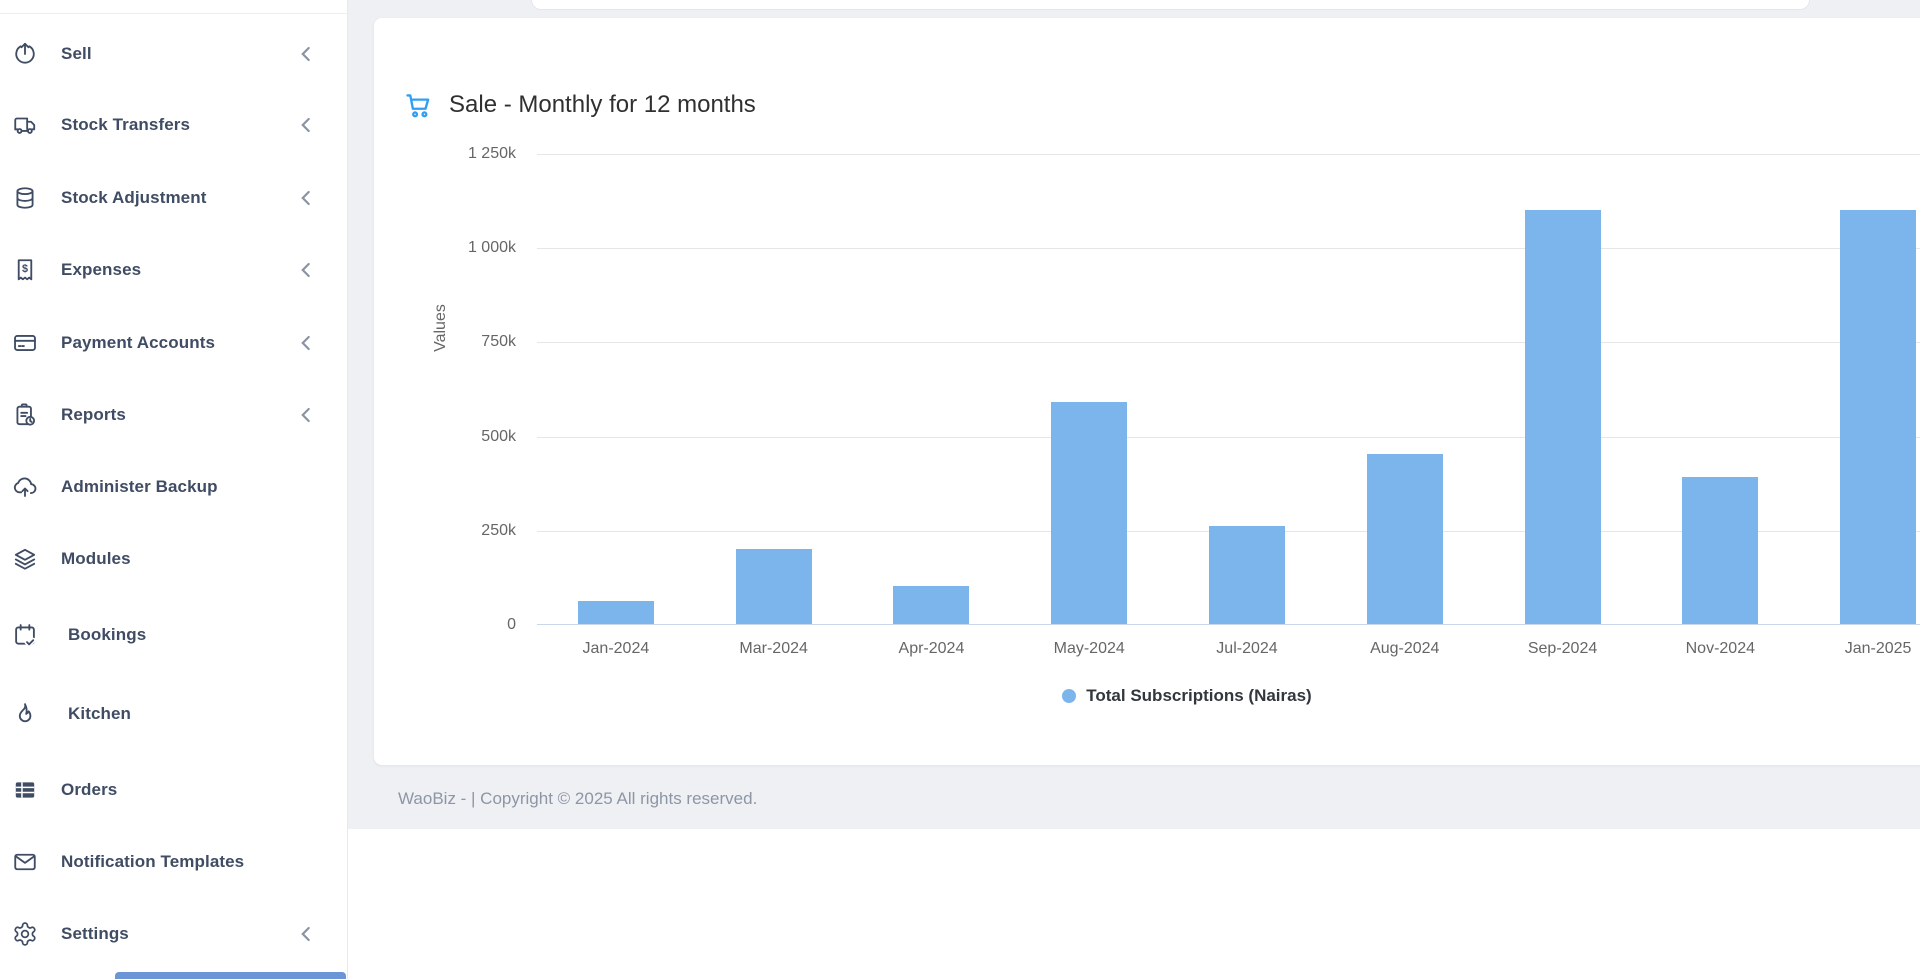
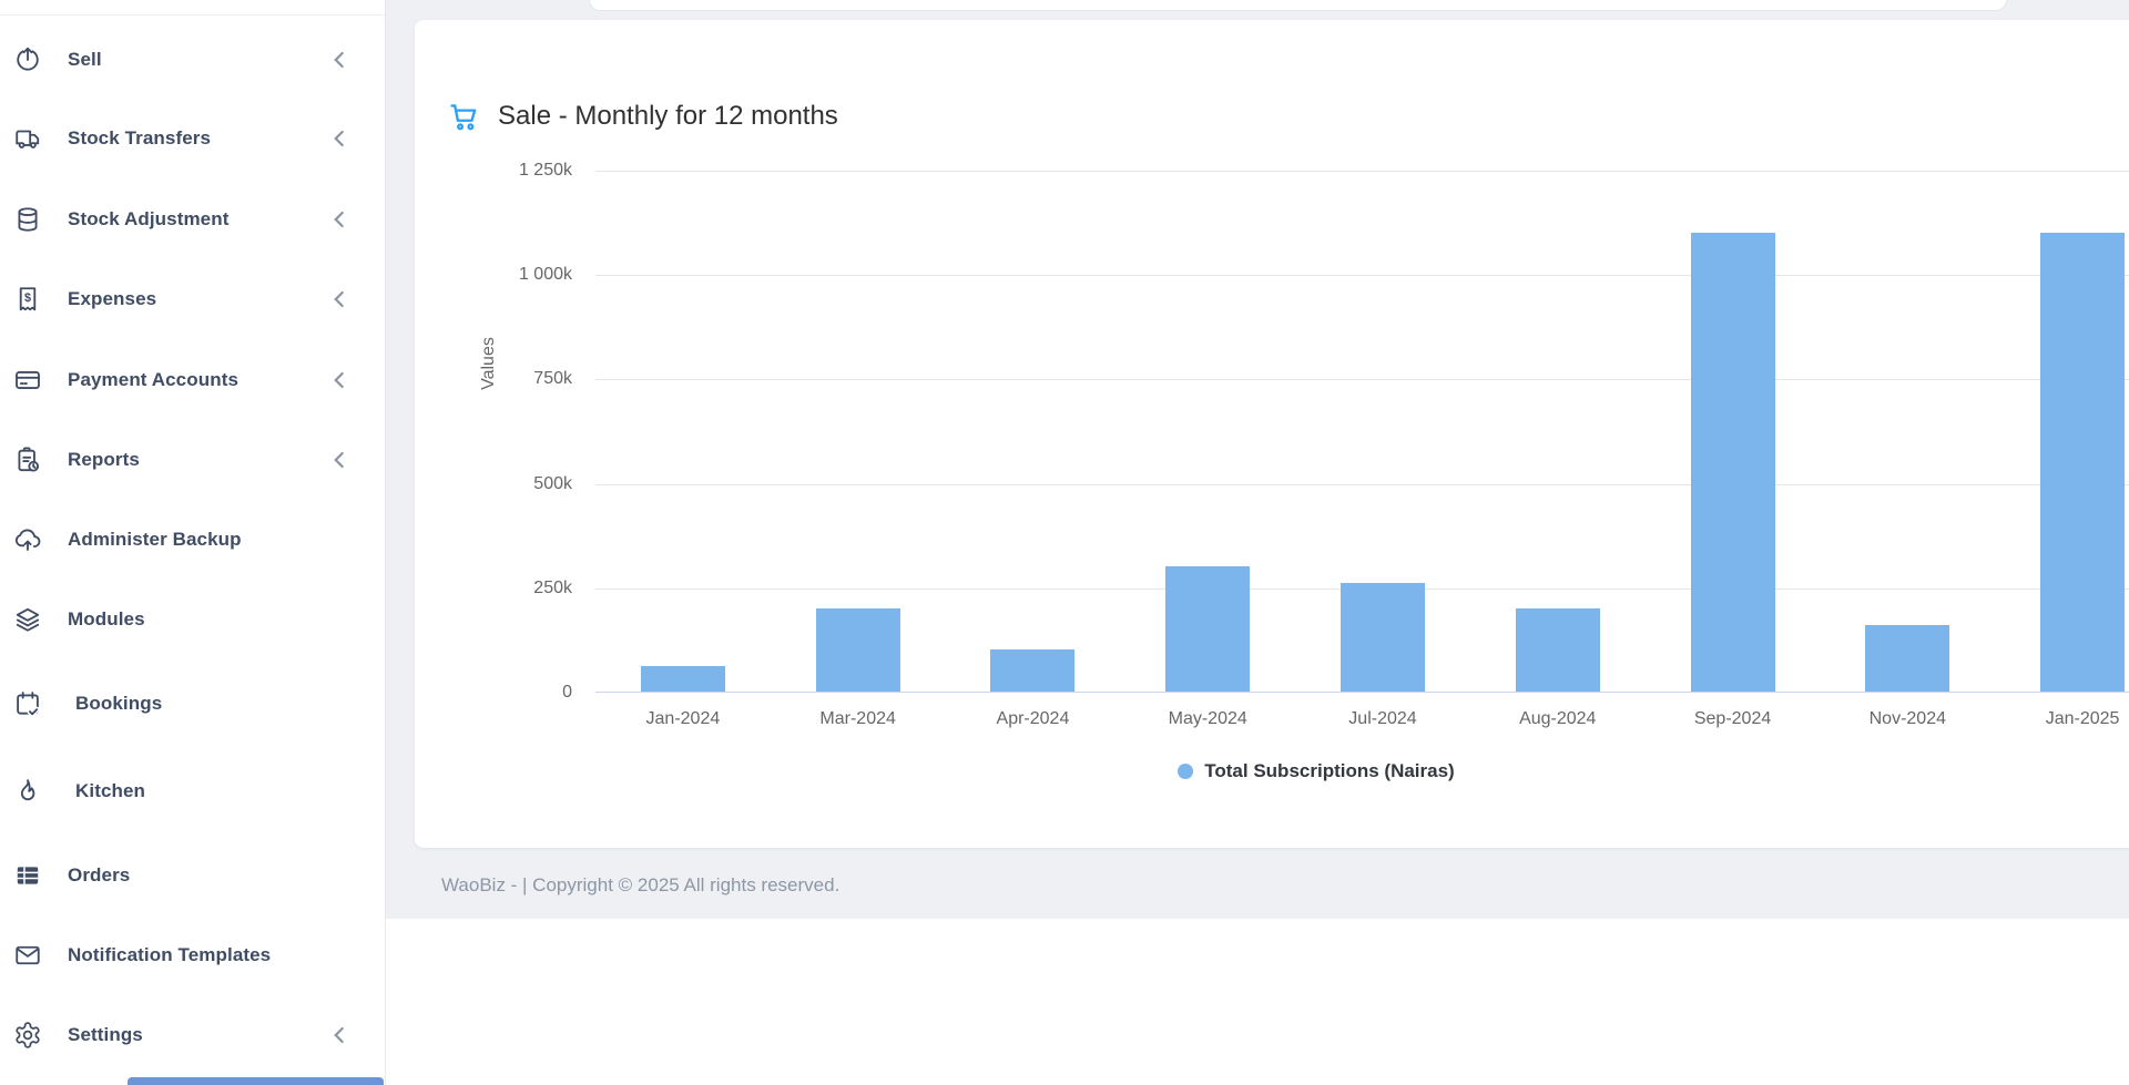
May-2024: 590k -> 300k
Aug-2024: 450k -> 200k
Nov-2024: 390k -> 160k
